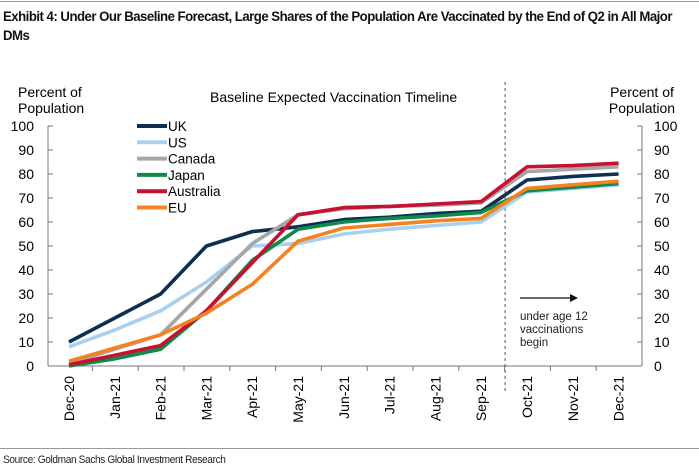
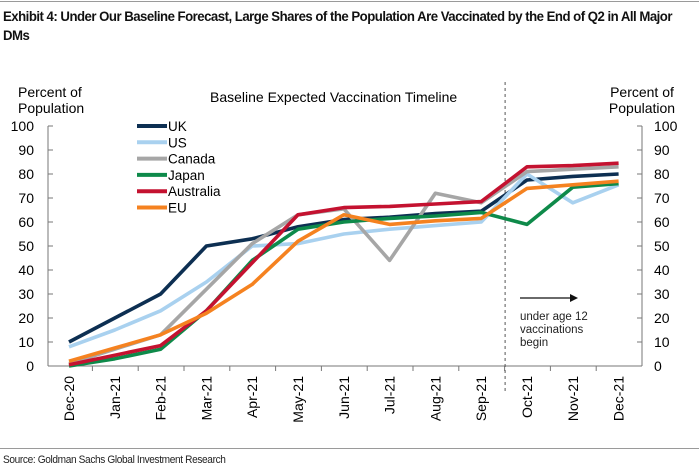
UK/Apr-21: 56 -> 53
EU/Jun-21: 58 -> 63
Canada/Jul-21: 66 -> 44
Canada/Aug-21: 67 -> 72
US/Oct-21: 72 -> 80
Japan/Oct-21: 73 -> 59
US/Nov-21: 74 -> 68
